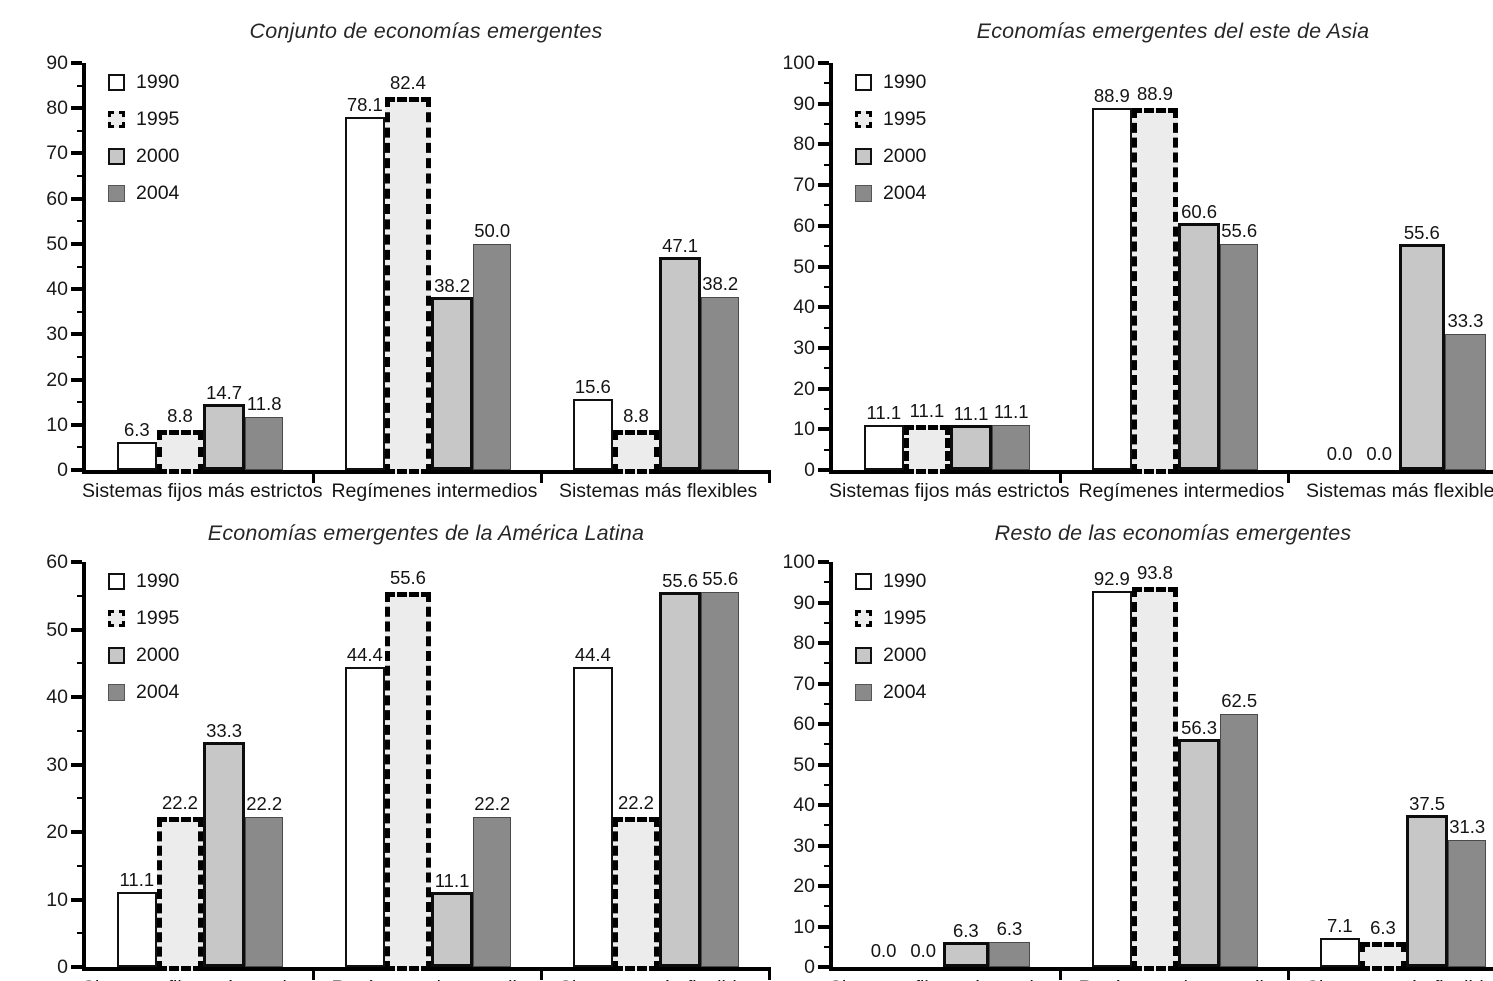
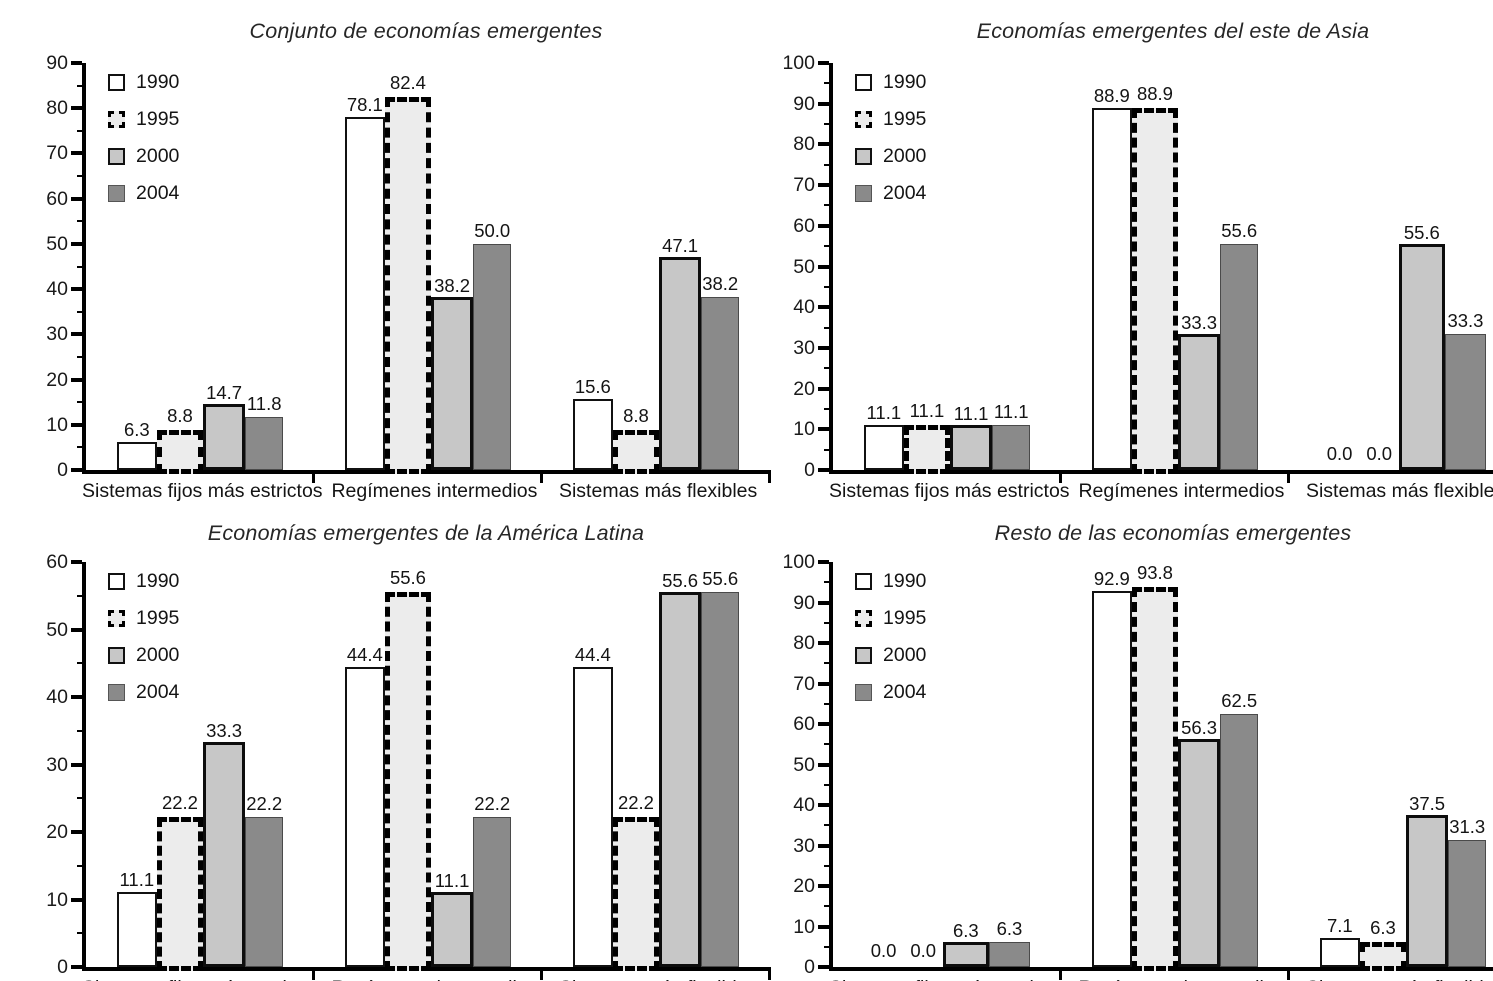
Economías emergentes del este de Asia/2000/Regímenes intermedios: 60.6 -> 33.3
